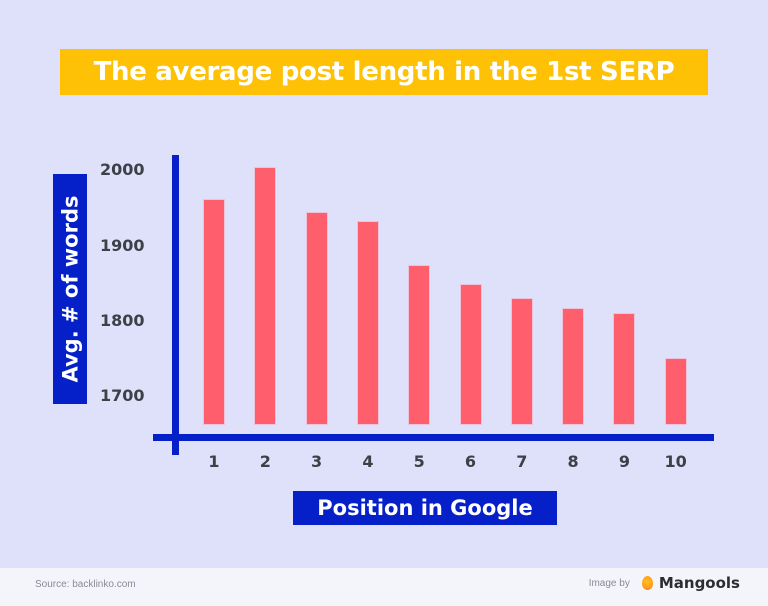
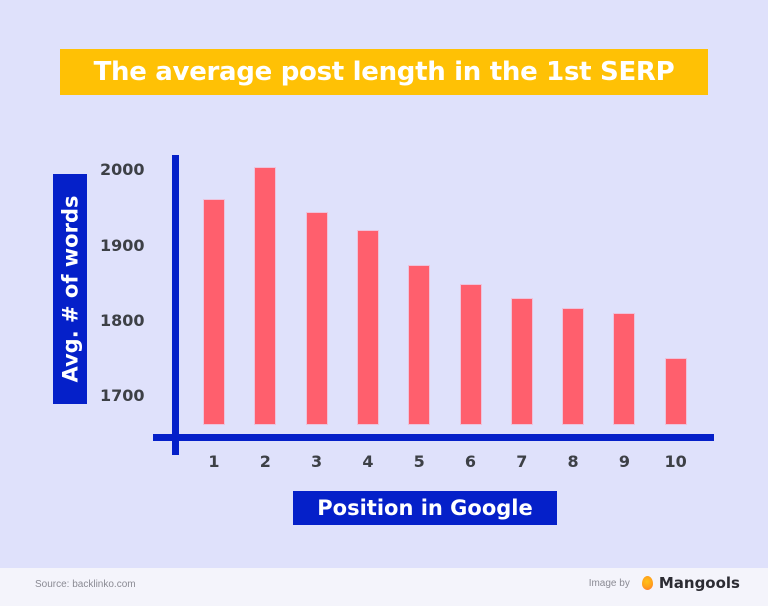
4: 1930 -> 1920
